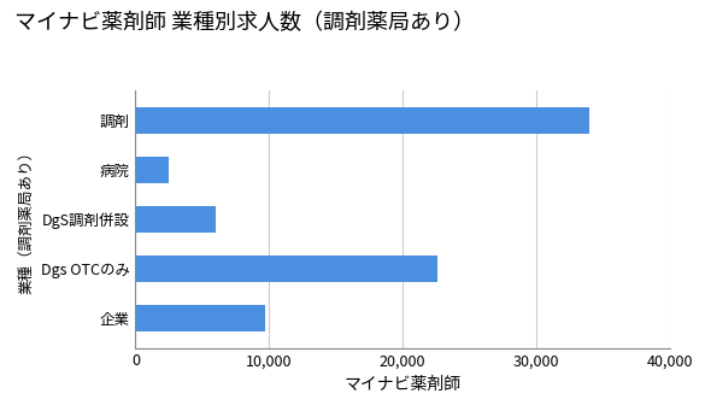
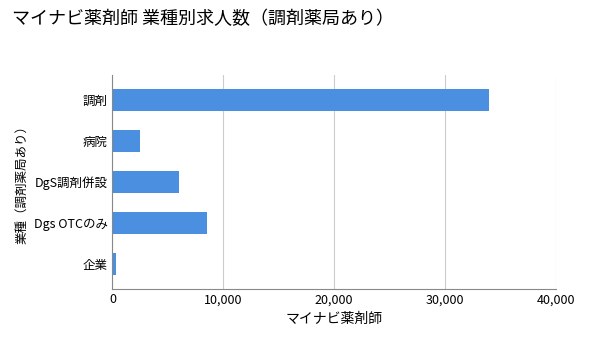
Dgs OTCのみ: 22,600 -> 8,500
企業: 9,700 -> 300
